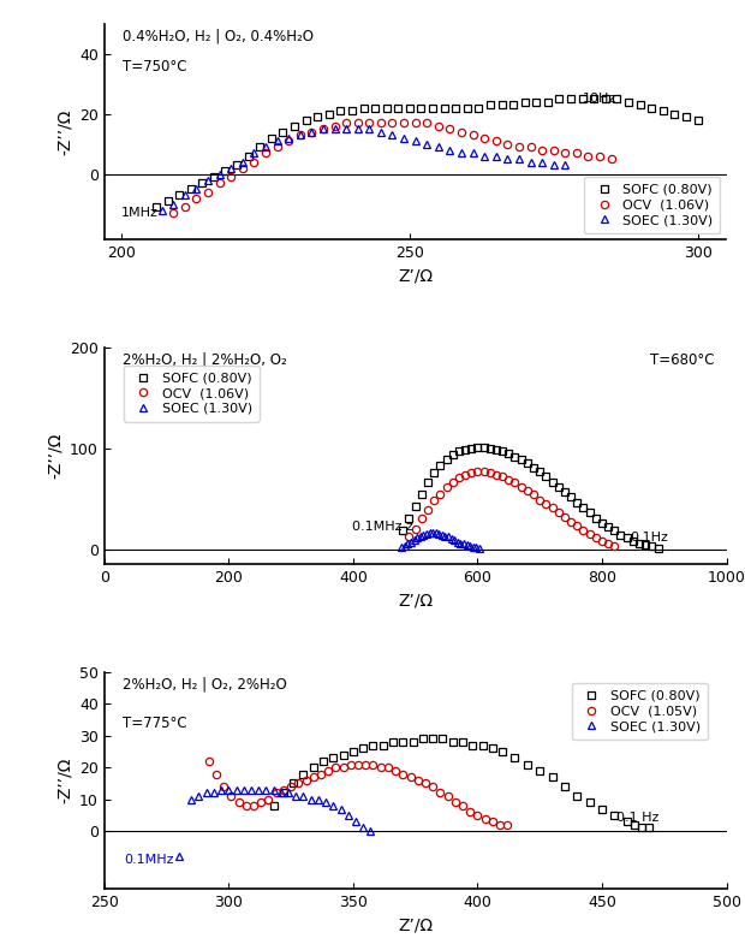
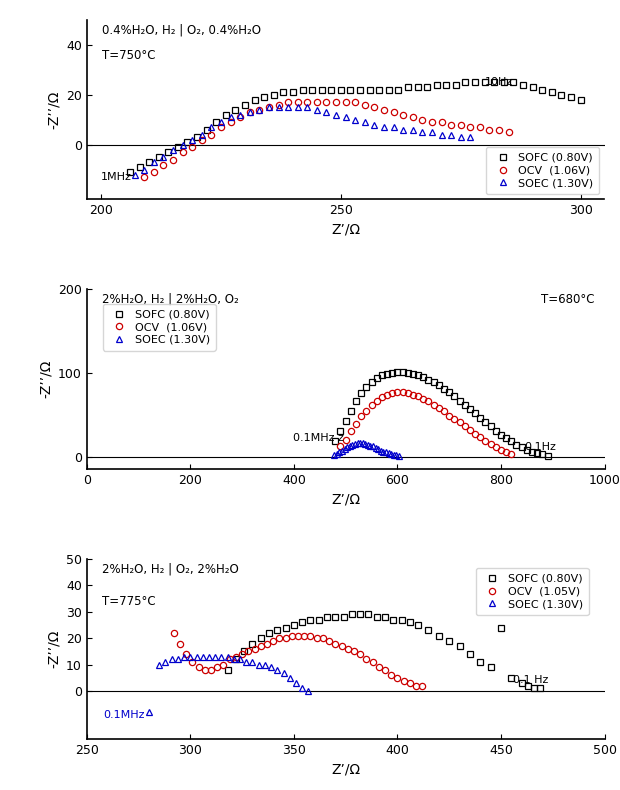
SOFC (0.80V)/450: 7 -> 24
